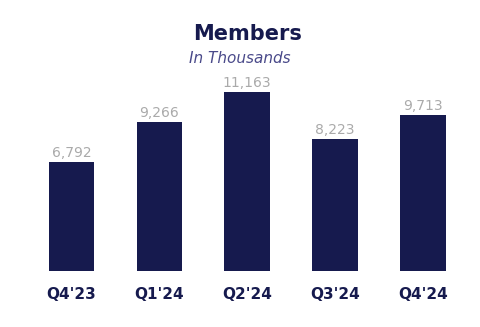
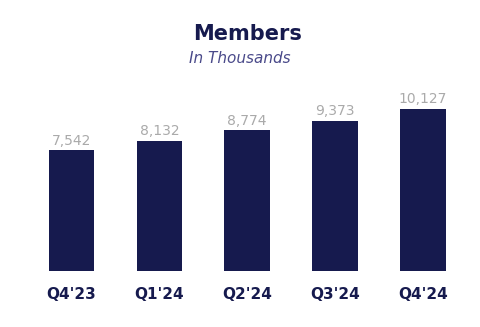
Q4'23: 6,792 -> 7,542
Q1'24: 9,266 -> 8,132
Q2'24: 11,163 -> 8,774
Q3'24: 8,223 -> 9,373
Q4'24: 9,713 -> 10,127
